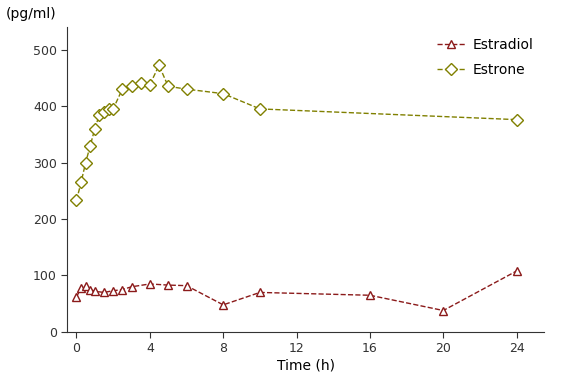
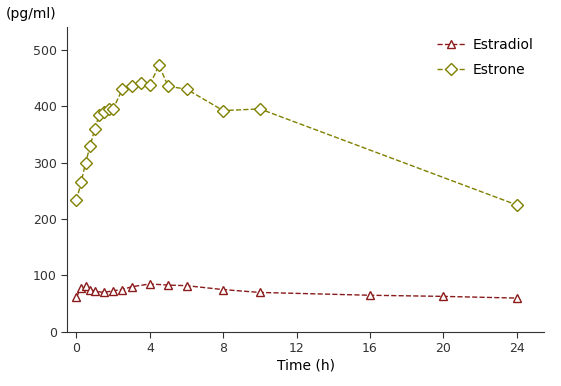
Estradiol/8: 48 -> 75
Estrone/8: 422 -> 392
Estradiol/20: 38 -> 63
Estradiol/24: 108 -> 60
Estrone/24: 376 -> 225
